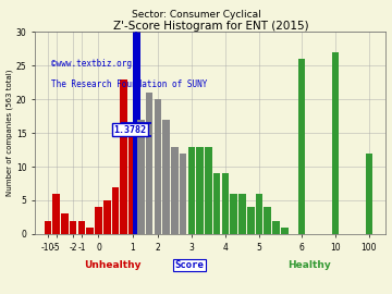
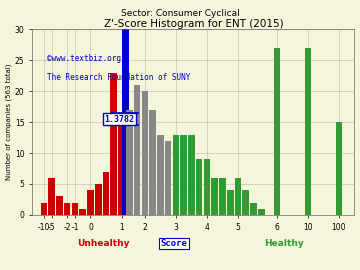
6: 26 -> 27
100: 12 -> 15
